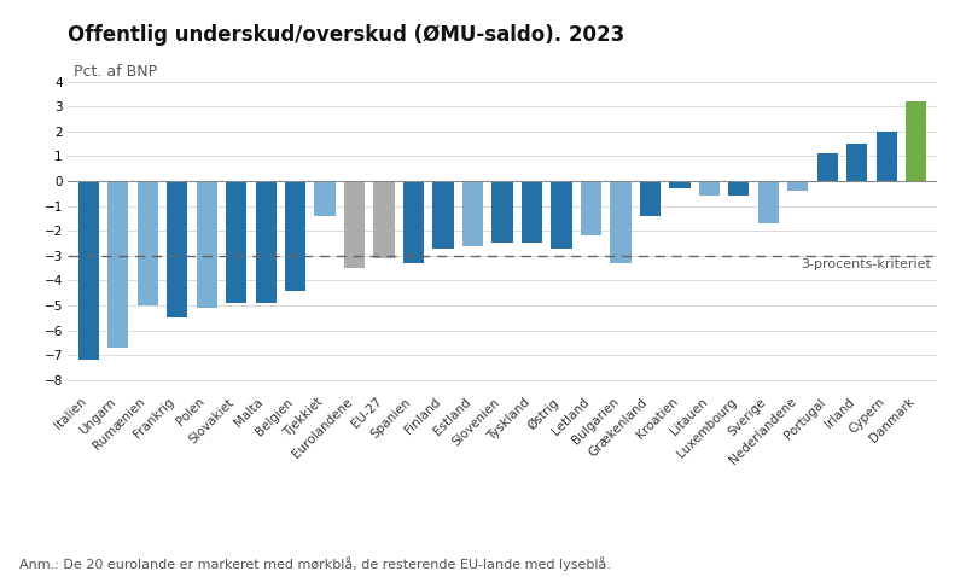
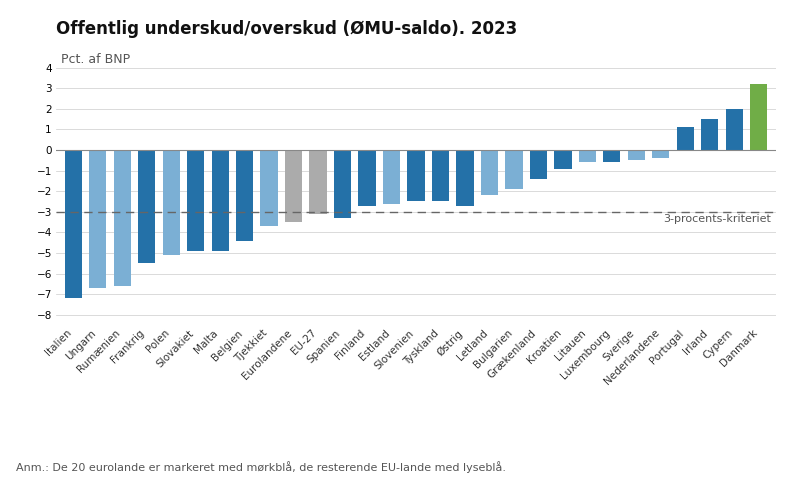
Rumænien: -5.0 -> -6.6
Tjekkiet: -1.4 -> -3.7
Bulgarien: -3.3 -> -1.9
Kroatien: -0.3 -> -0.9
Sverige: -1.7 -> -0.5
